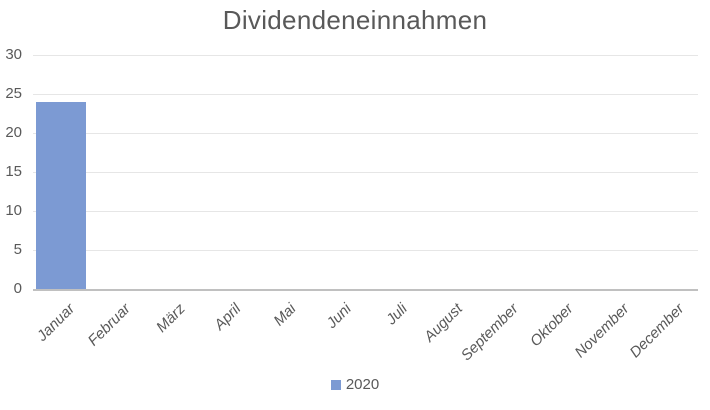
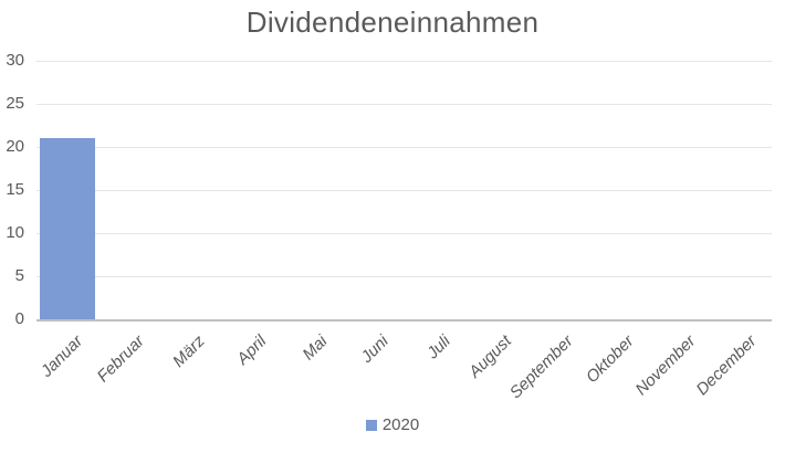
Januar: 24 -> 21
